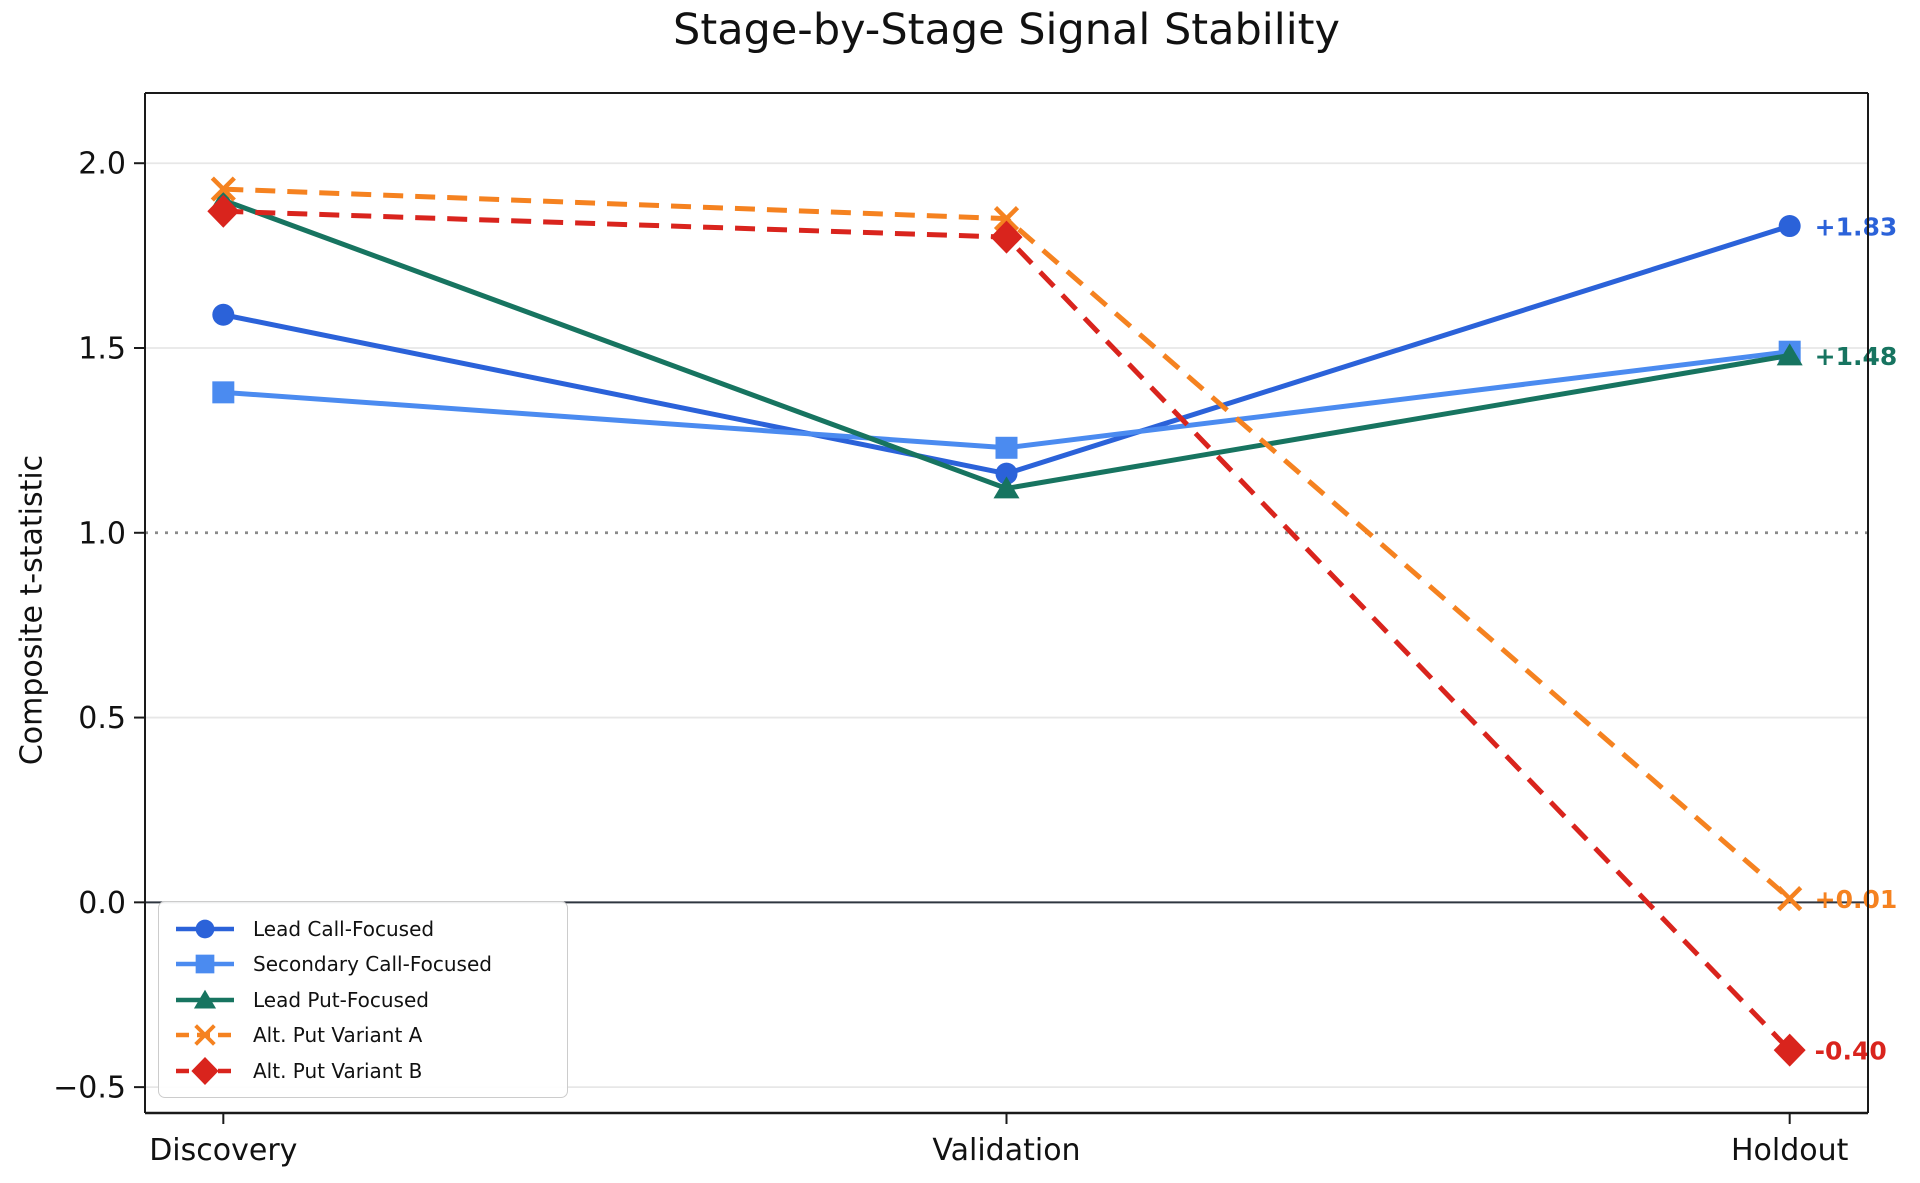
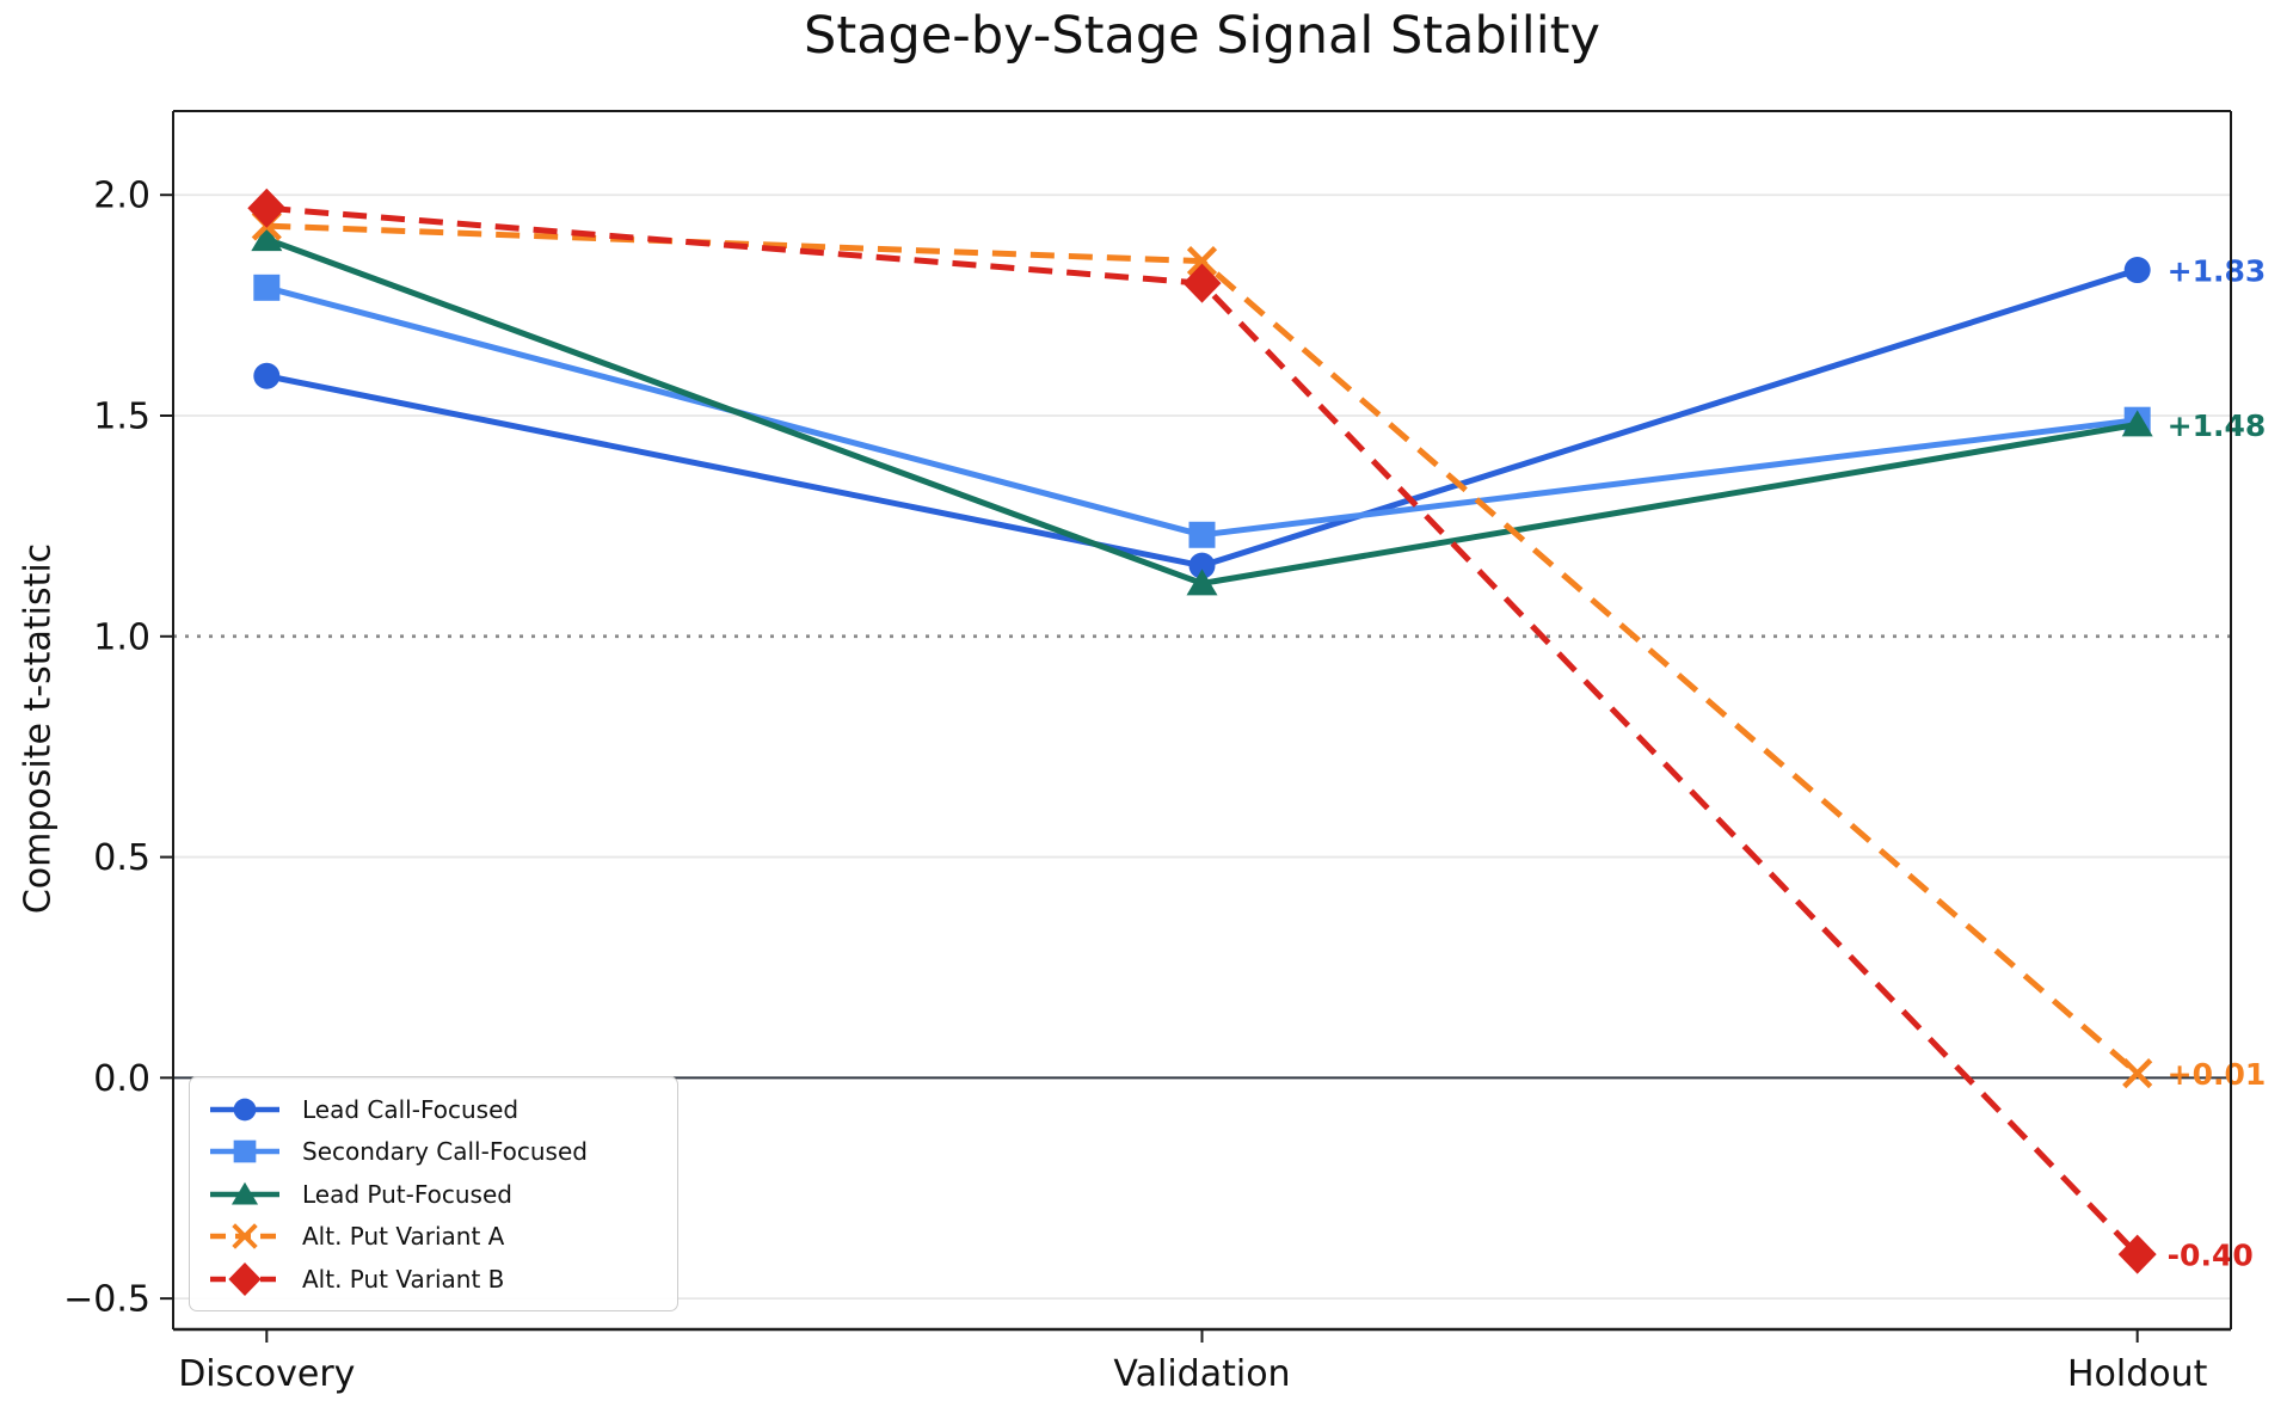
Secondary Call-Focused/Discovery: 1.38 -> 1.79
Alt. Put Variant B/Discovery: 1.87 -> 1.97
